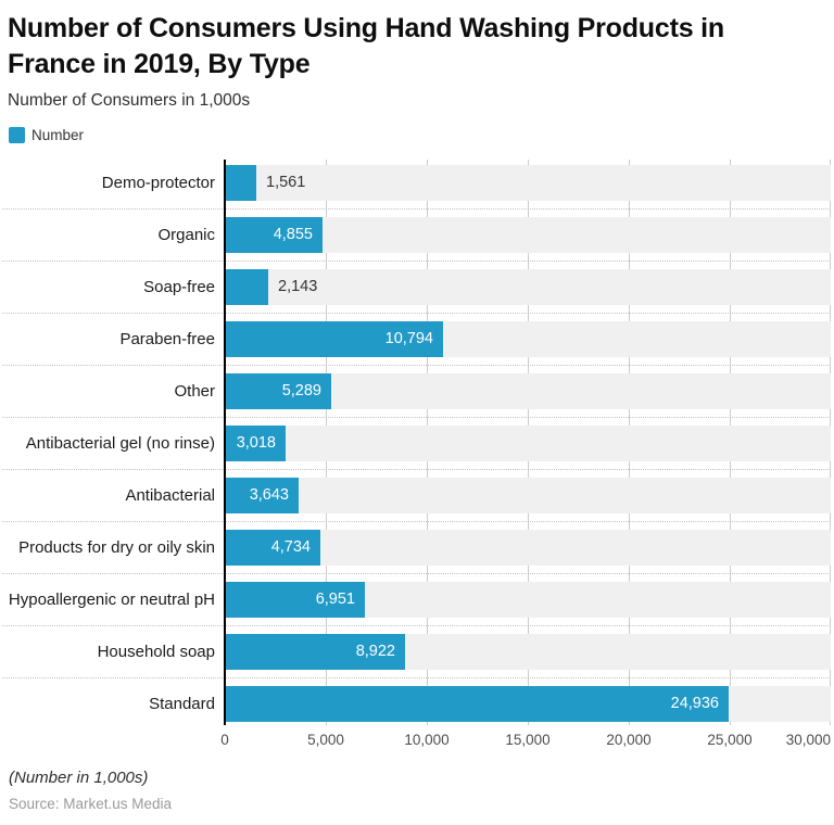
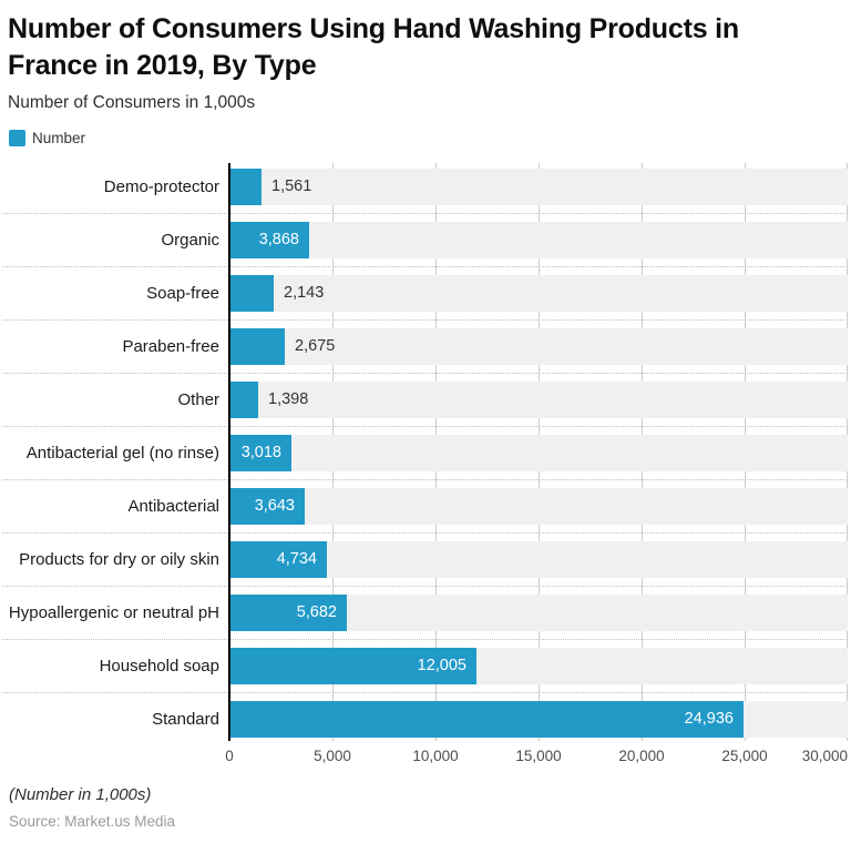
Organic: 4,855 -> 3,868
Paraben-free: 10,794 -> 2,675
Other: 5,289 -> 1,398
Hypoallergenic or neutral pH: 6,951 -> 5,682
Household soap: 8,922 -> 12,005
